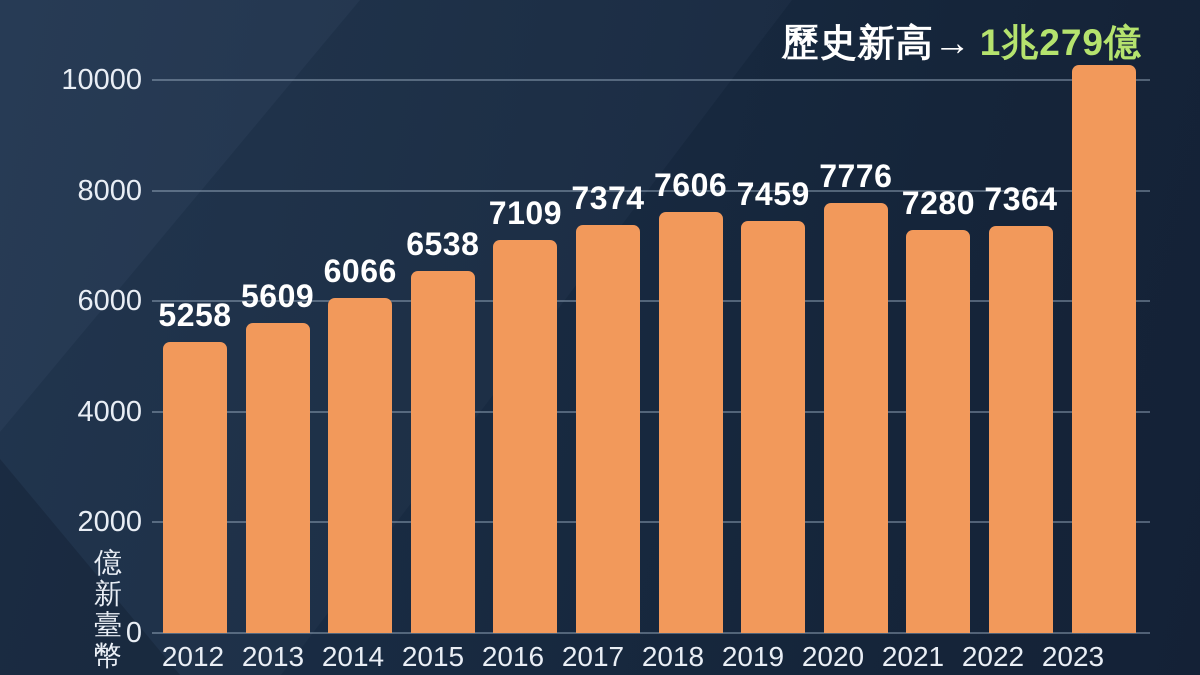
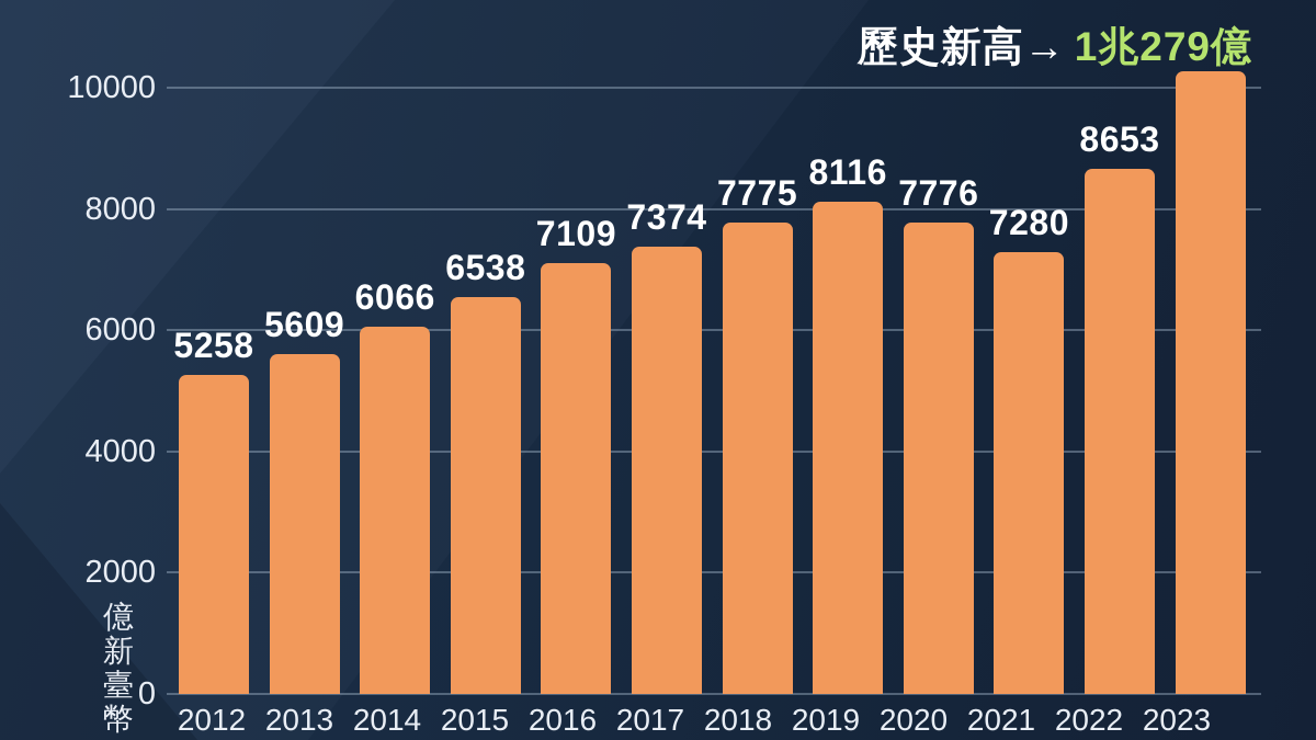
2018: 7606 -> 7775
2019: 7459 -> 8116
2022: 7364 -> 8653
